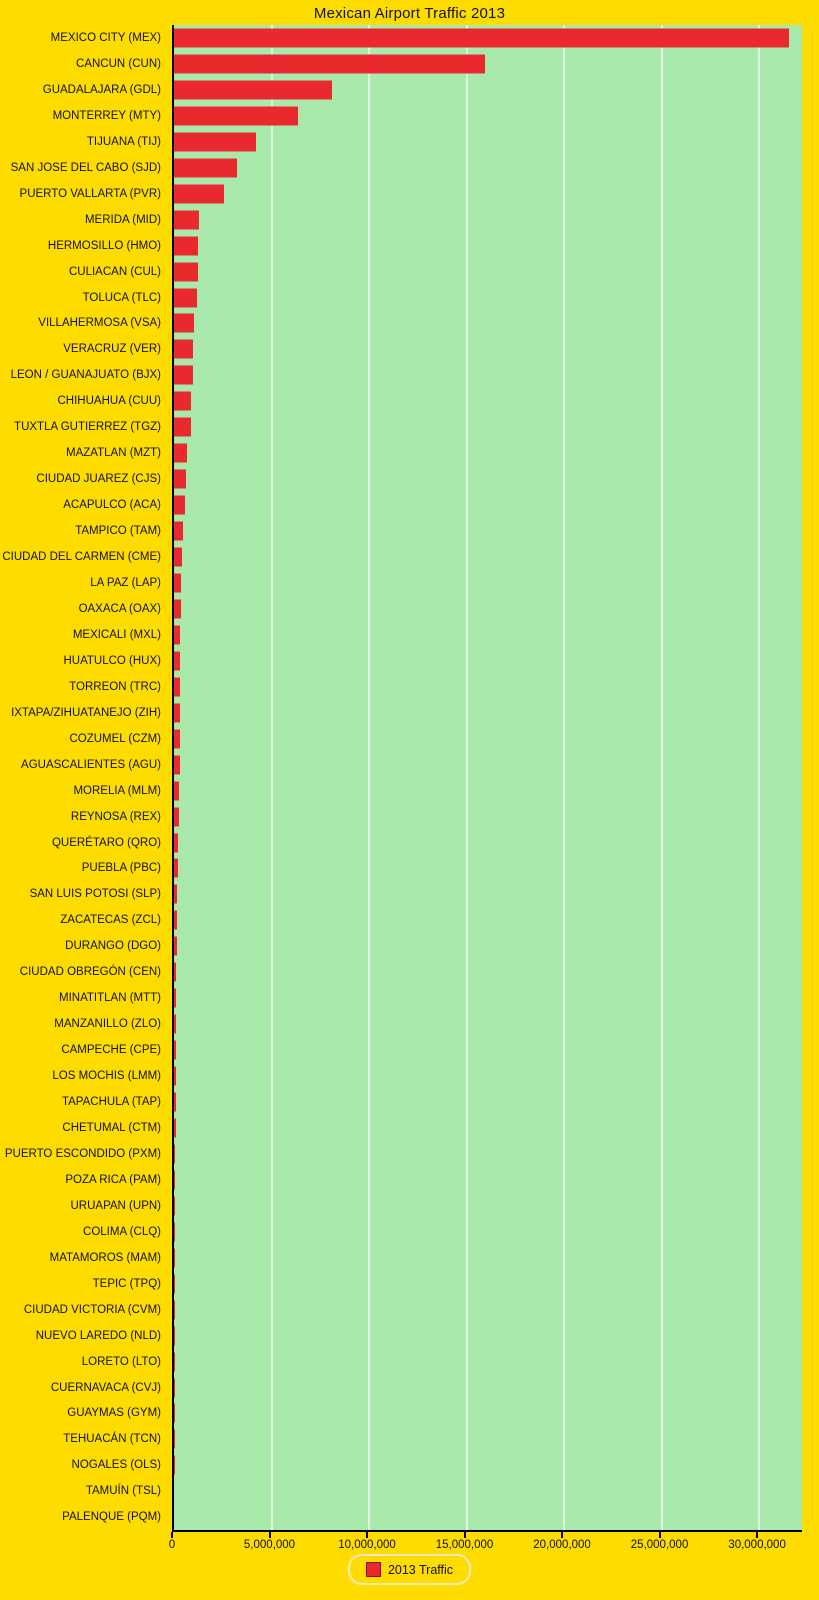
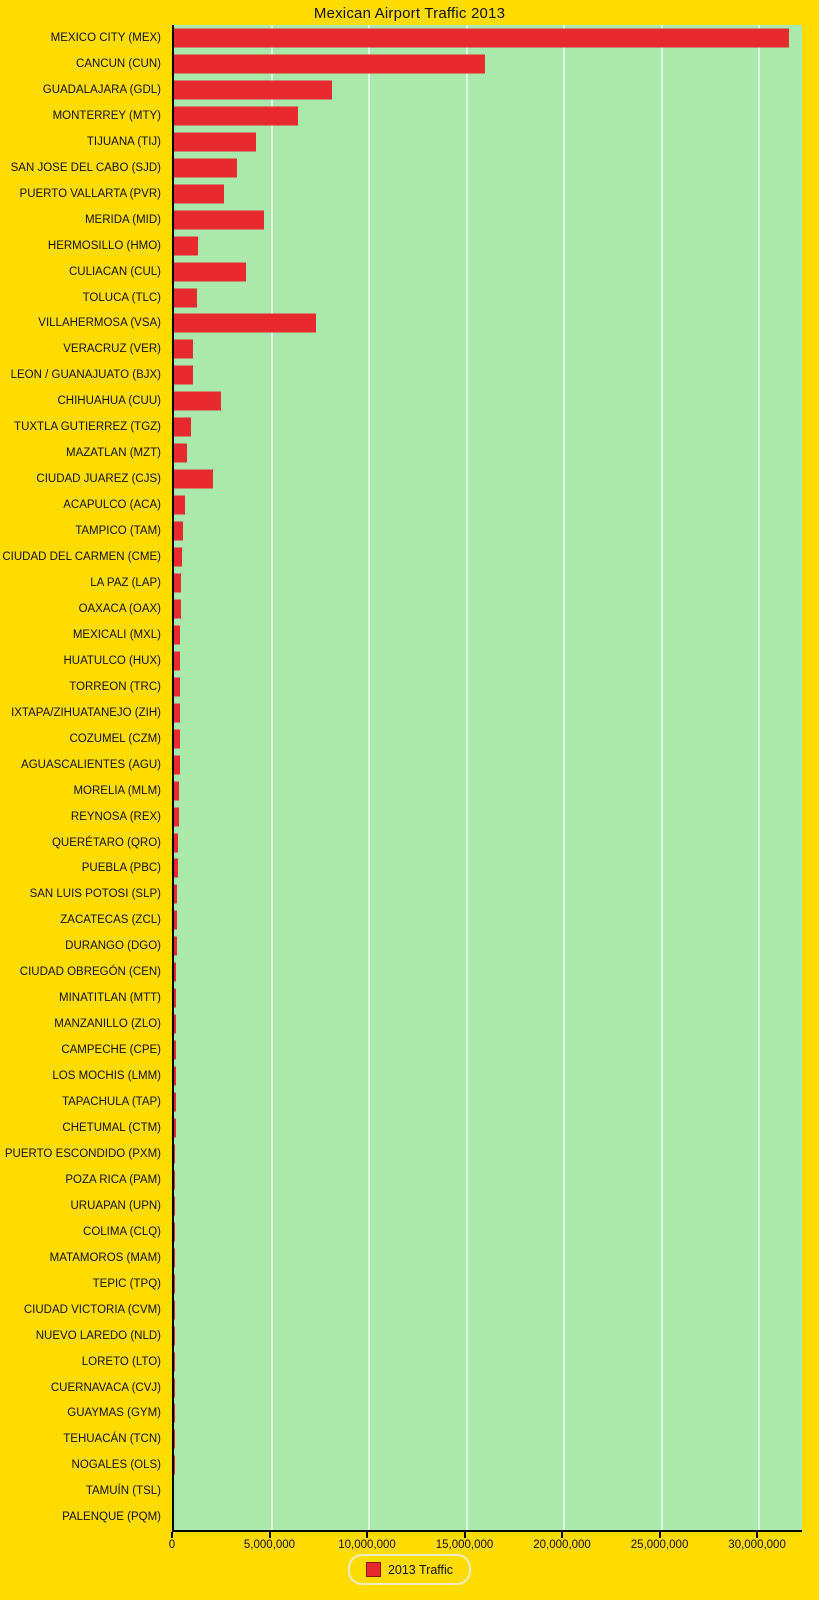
MERIDA (MID): 1300000 -> 4600000
CULIACAN (CUL): 1200000 -> 3700000
VILLAHERMOSA (VSA): 1000000 -> 7300000
CHIHUAHUA (CUU): 900000 -> 2400000
CIUDAD JUAREZ (CJS): 600000 -> 2000000
